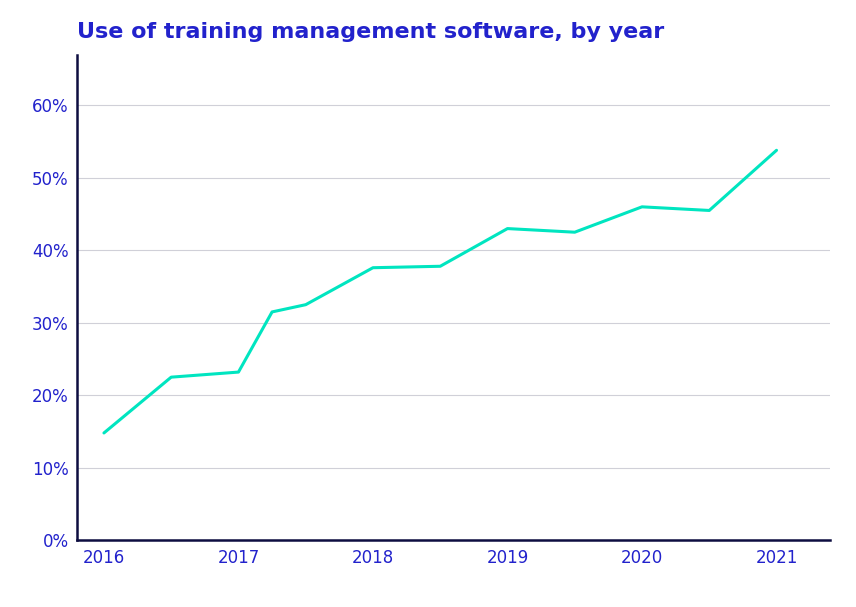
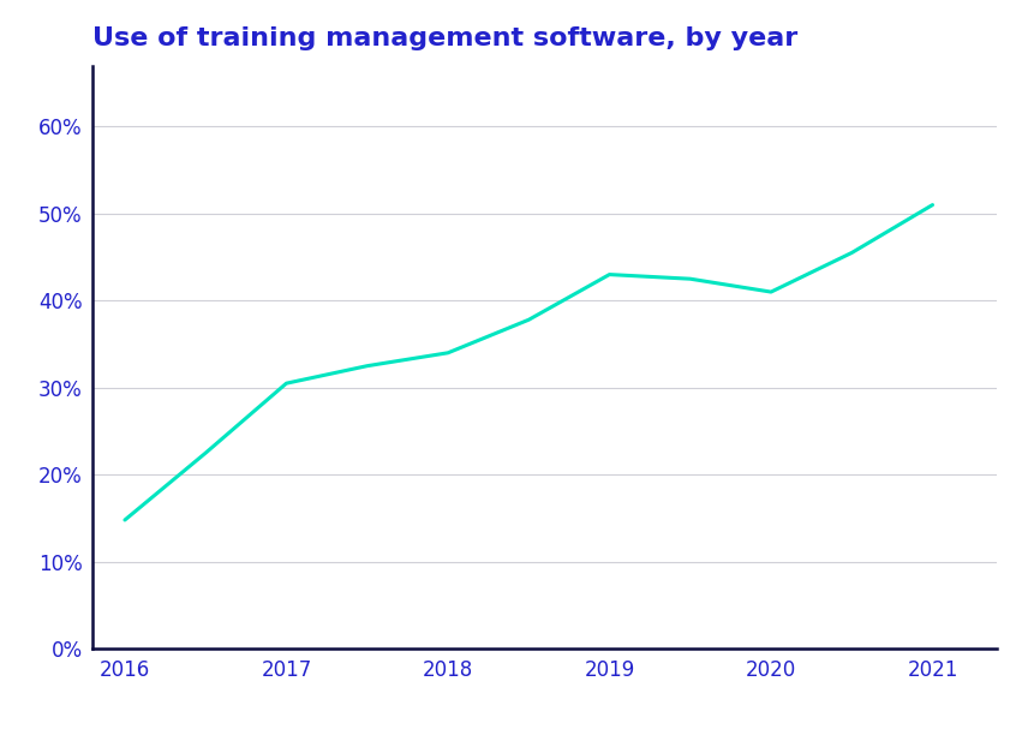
2017: 23.2% -> 30.5%
2018: 37.6% -> 34.0%
2020: 46.0% -> 41.0%
2021: 53.8% -> 51.0%
